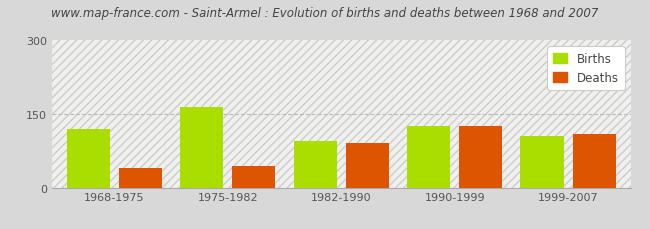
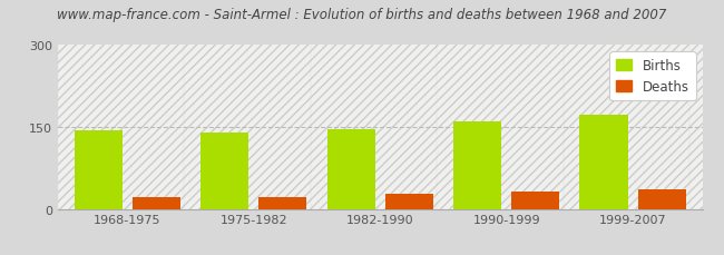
Births/1968-1975: 120 -> 144
Deaths/1968-1975: 40 -> 22
Births/1975-1982: 165 -> 139
Deaths/1975-1982: 45 -> 21
Births/1982-1990: 95 -> 146
Deaths/1982-1990: 90 -> 28
Births/1990-1999: 125 -> 160
Deaths/1990-1999: 125 -> 32
Births/1999-2007: 105 -> 172
Deaths/1999-2007: 110 -> 35
